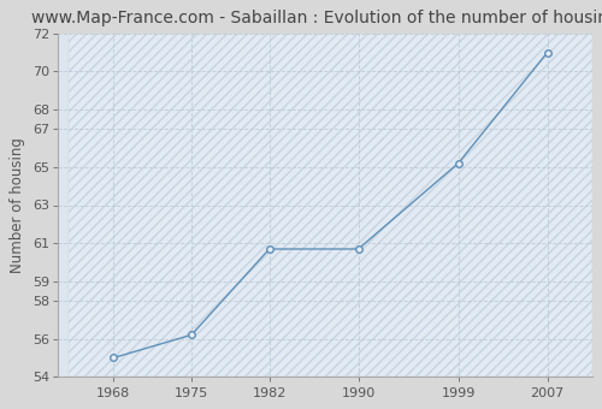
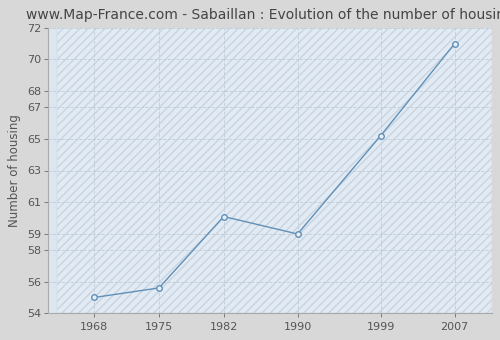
1975: 56.2 -> 55.6
1982: 60.7 -> 60.1
1990: 60.7 -> 59.0
